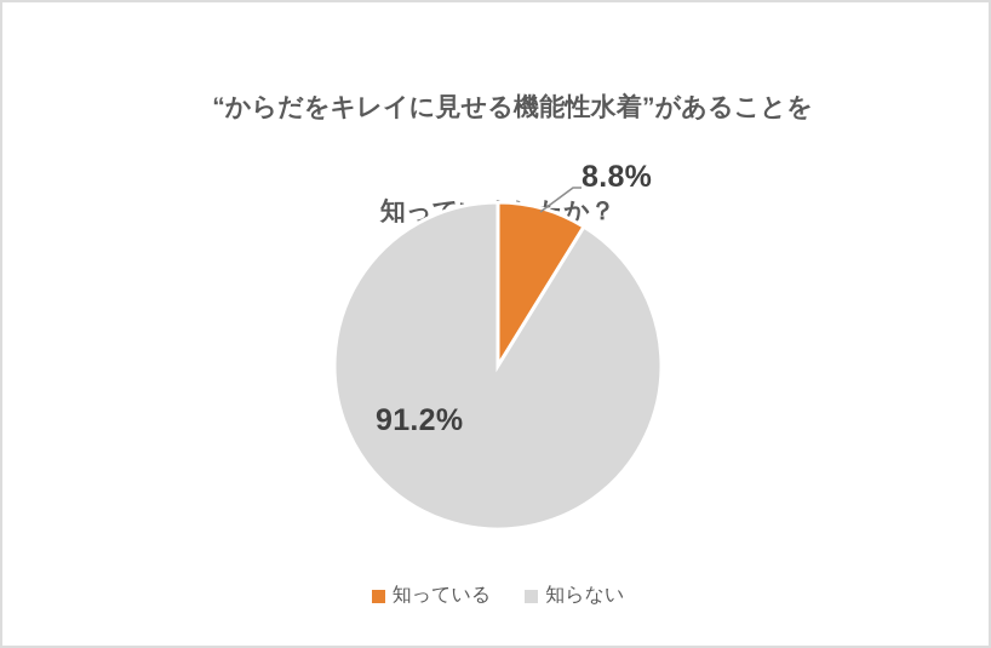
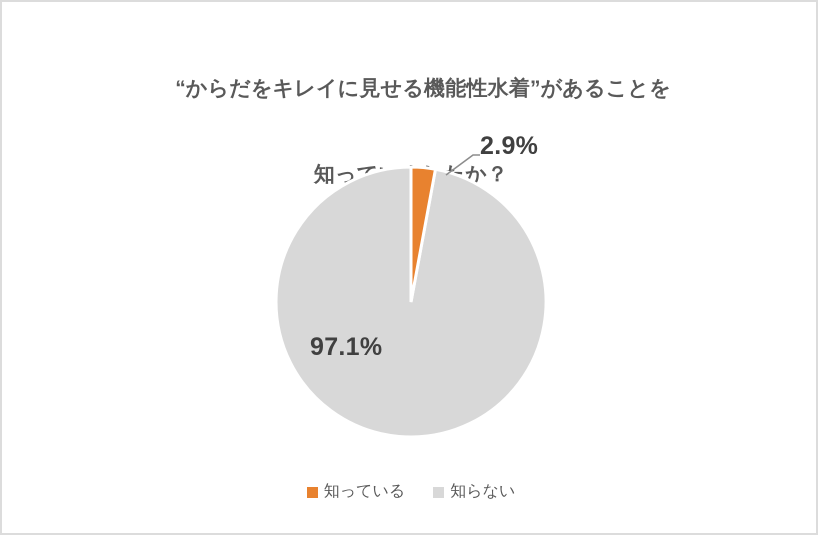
知っている: 8.8% -> 2.9%
知らない: 91.2% -> 97.1%
